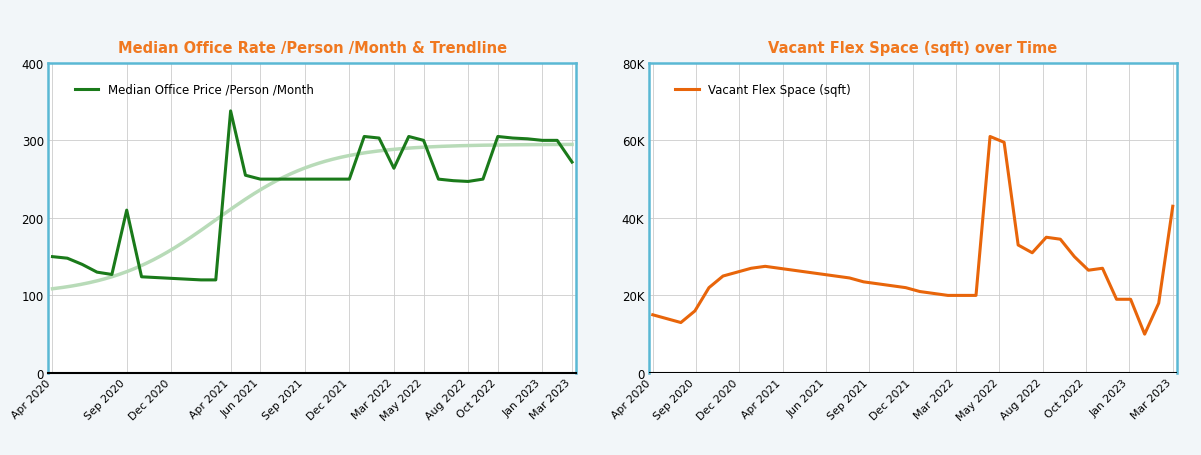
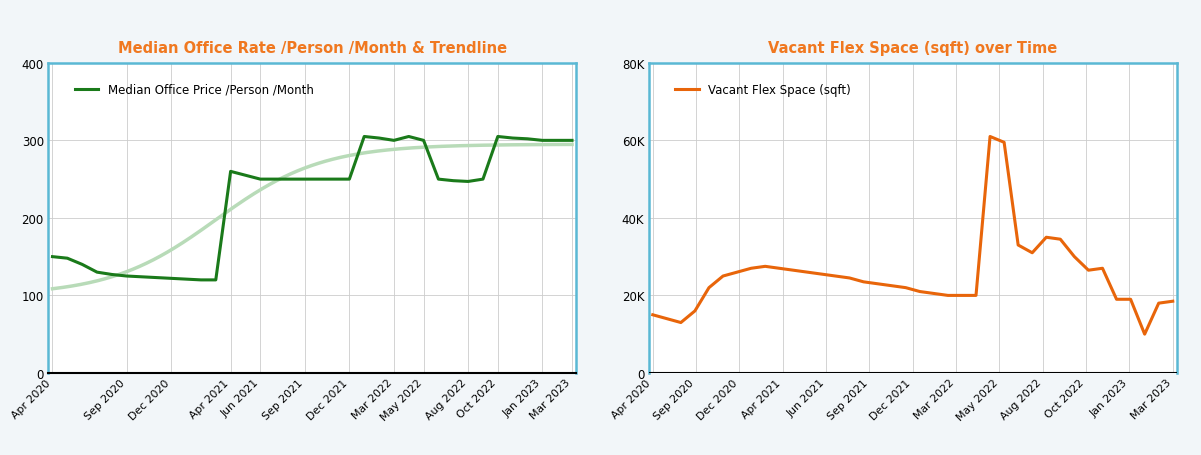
Median Office Rate /Person /Month & Trendline/Median Office Price /Person /Month/Sep 2020: 210 -> 125
Median Office Rate /Person /Month & Trendline/Median Office Price /Person /Month/Apr 2021: 338 -> 260
Median Office Rate /Person /Month & Trendline/Median Office Price /Person /Month/Mar 2022: 264 -> 300
Median Office Rate /Person /Month & Trendline/Median Office Price /Person /Month/Mar 2023: 272 -> 300
Vacant Flex Space (sqft) over Time/Mar 2023: 43.0K -> 18.5K
